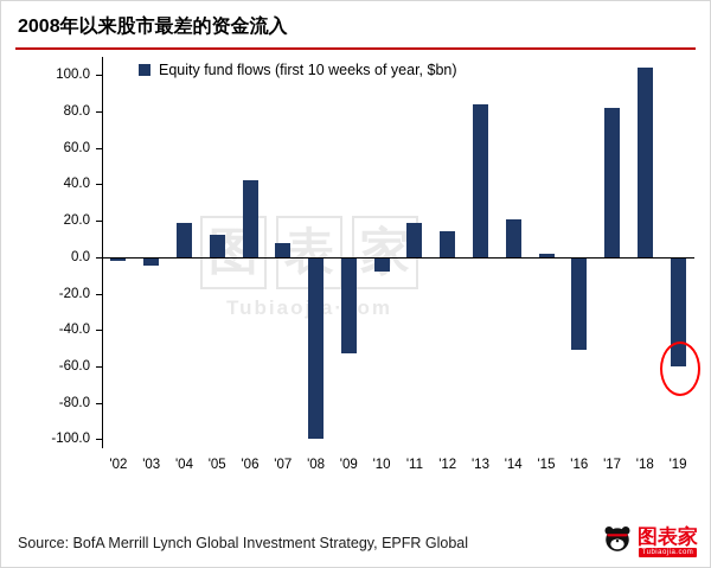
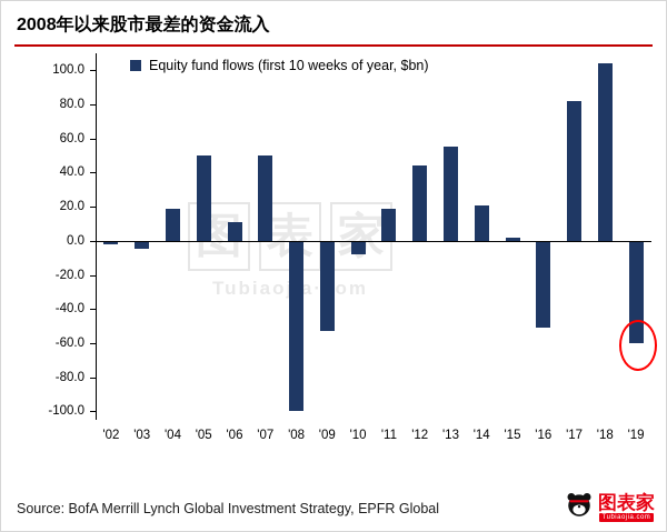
'05: 12 -> 50
'06: 42 -> 11
'07: 8 -> 50
'12: 14 -> 44
'13: 84 -> 55
